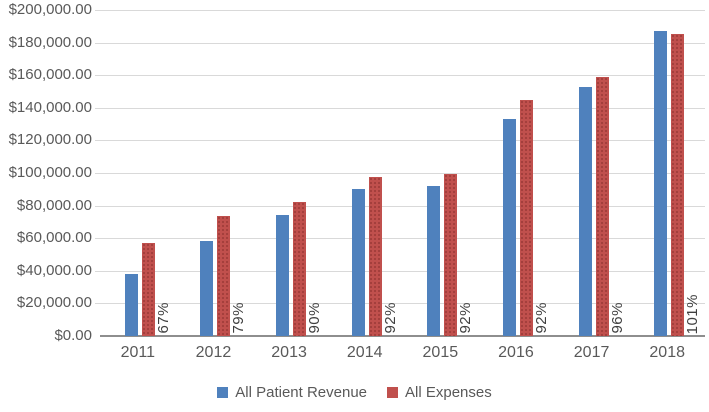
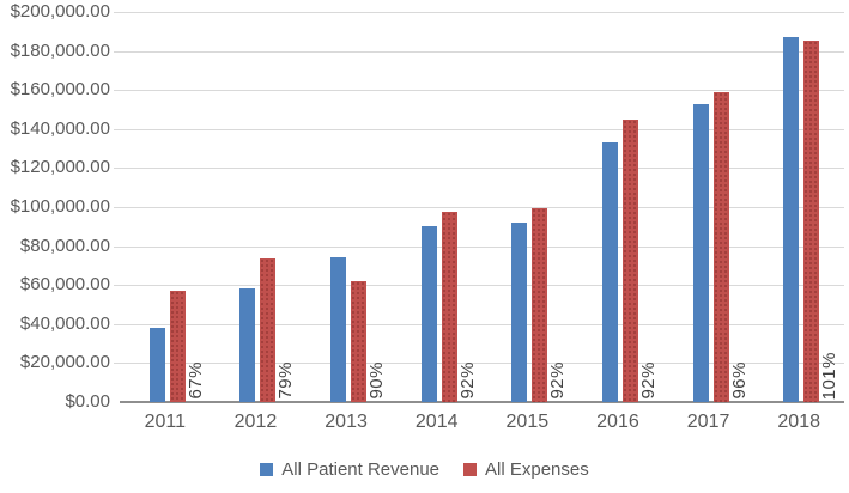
All Expenses/2013: $82000 -> $62000
